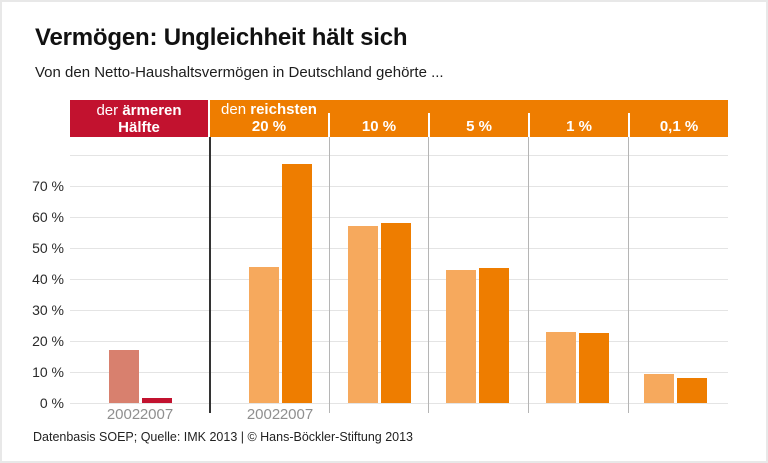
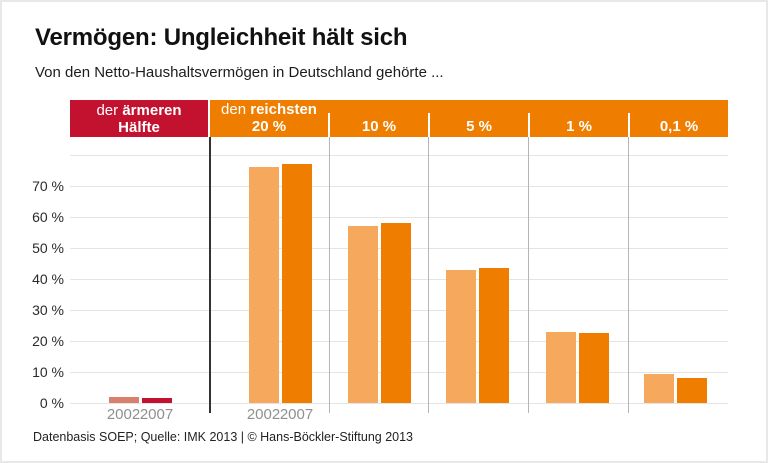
2002/der ärmeren Hälfte: 17% -> 2%
2002/den reichsten 20 %: 44% -> 76%
